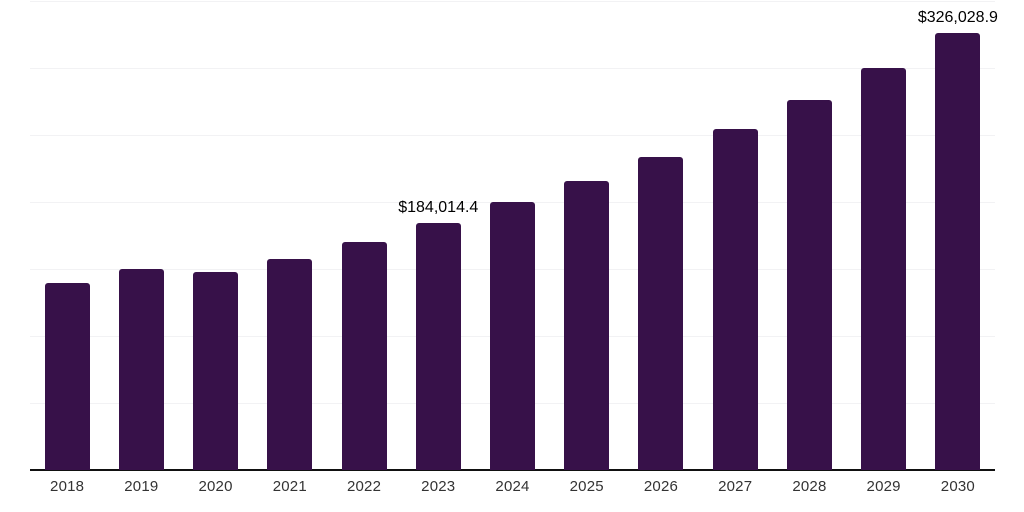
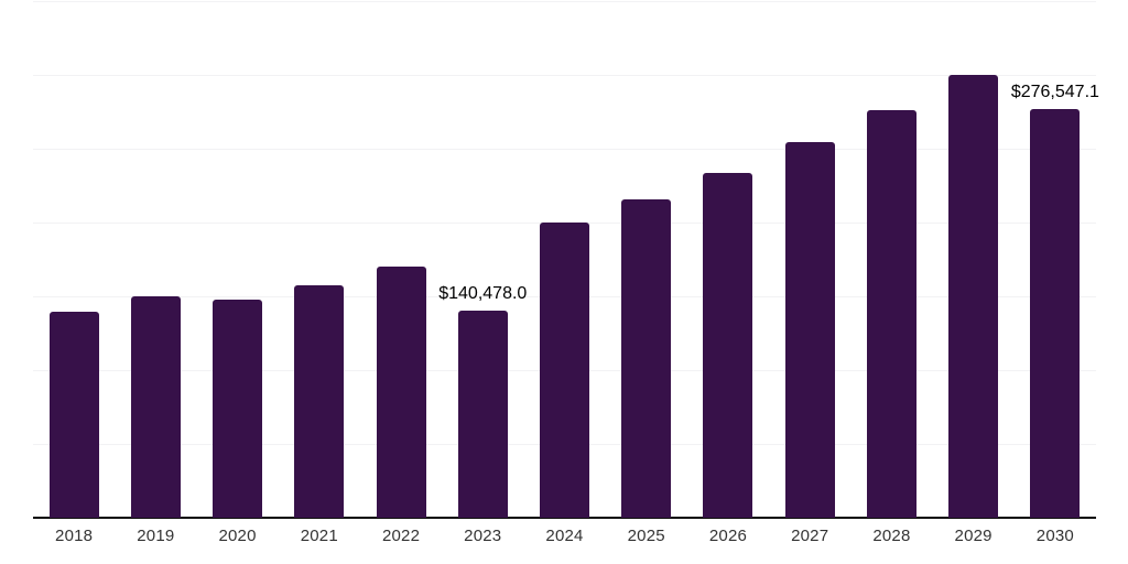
2023: $184,014.4 -> $140,478.0
2030: $326,028.9 -> $276,547.1
